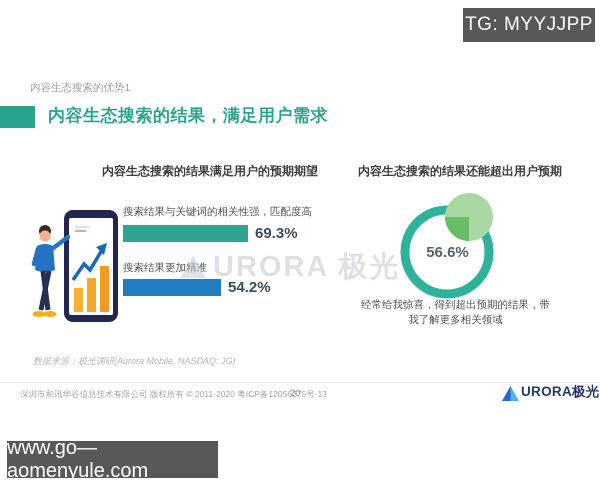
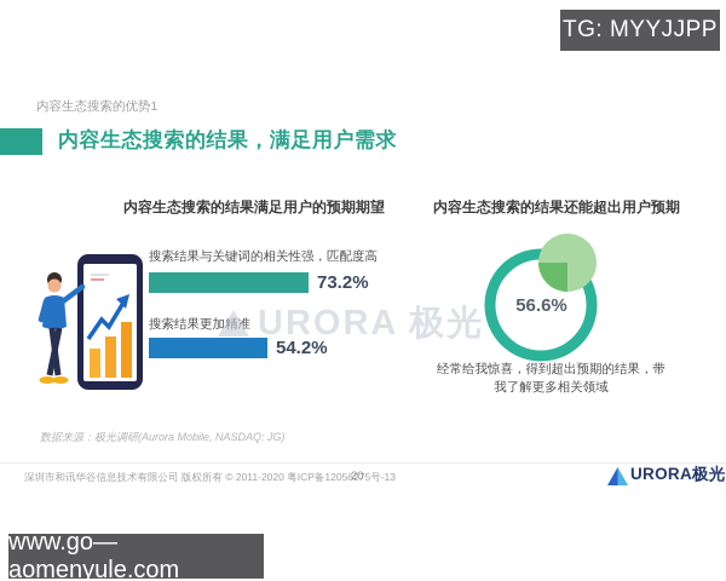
内容生态搜索的结果满足用户的预期期望/搜索结果与关键词的相关性强，匹配度高: 69.3% -> 73.2%
